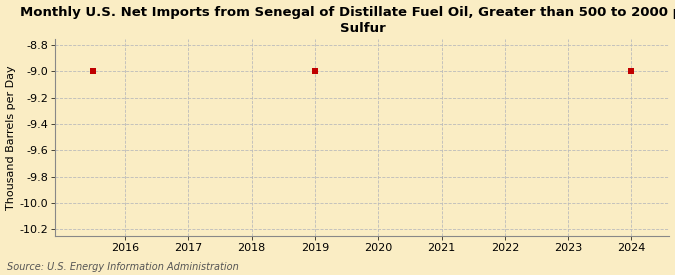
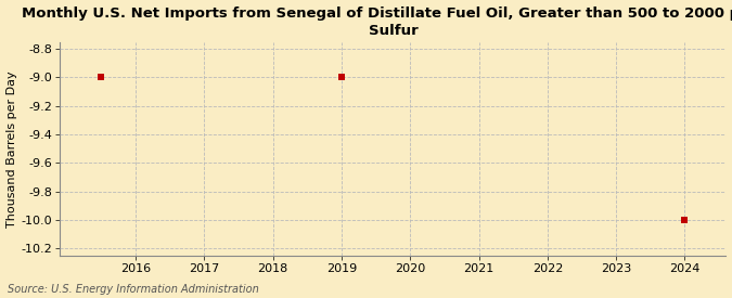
2024: -9 -> -10
